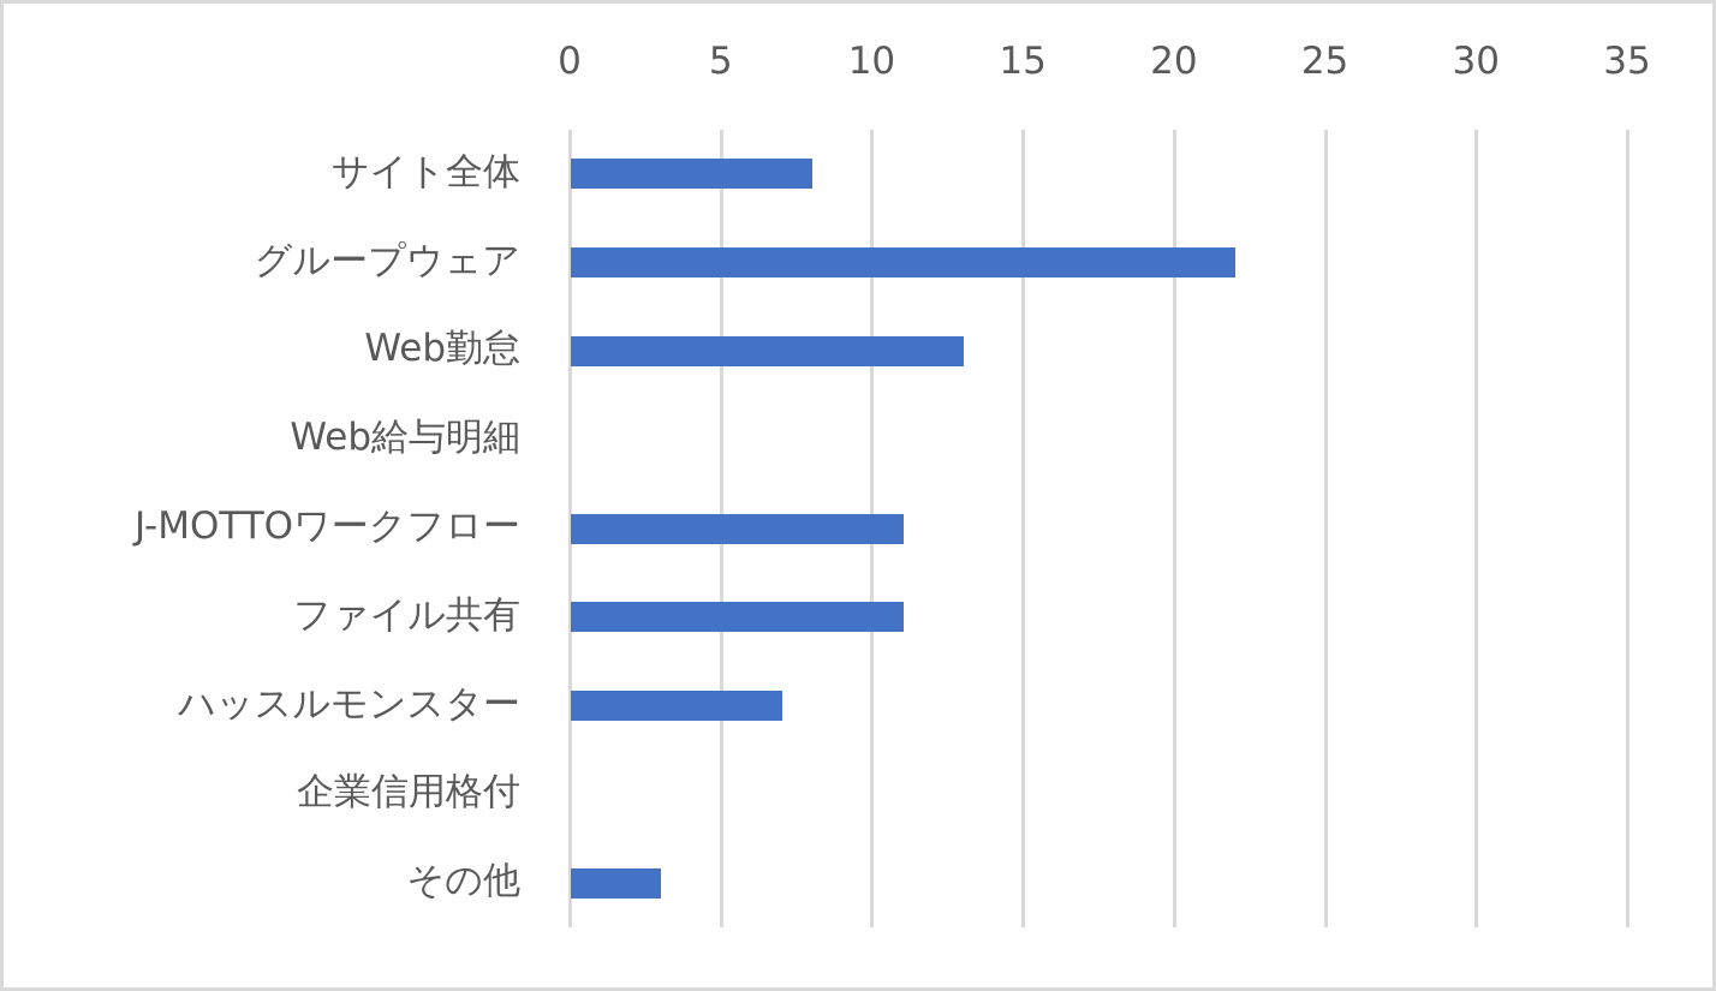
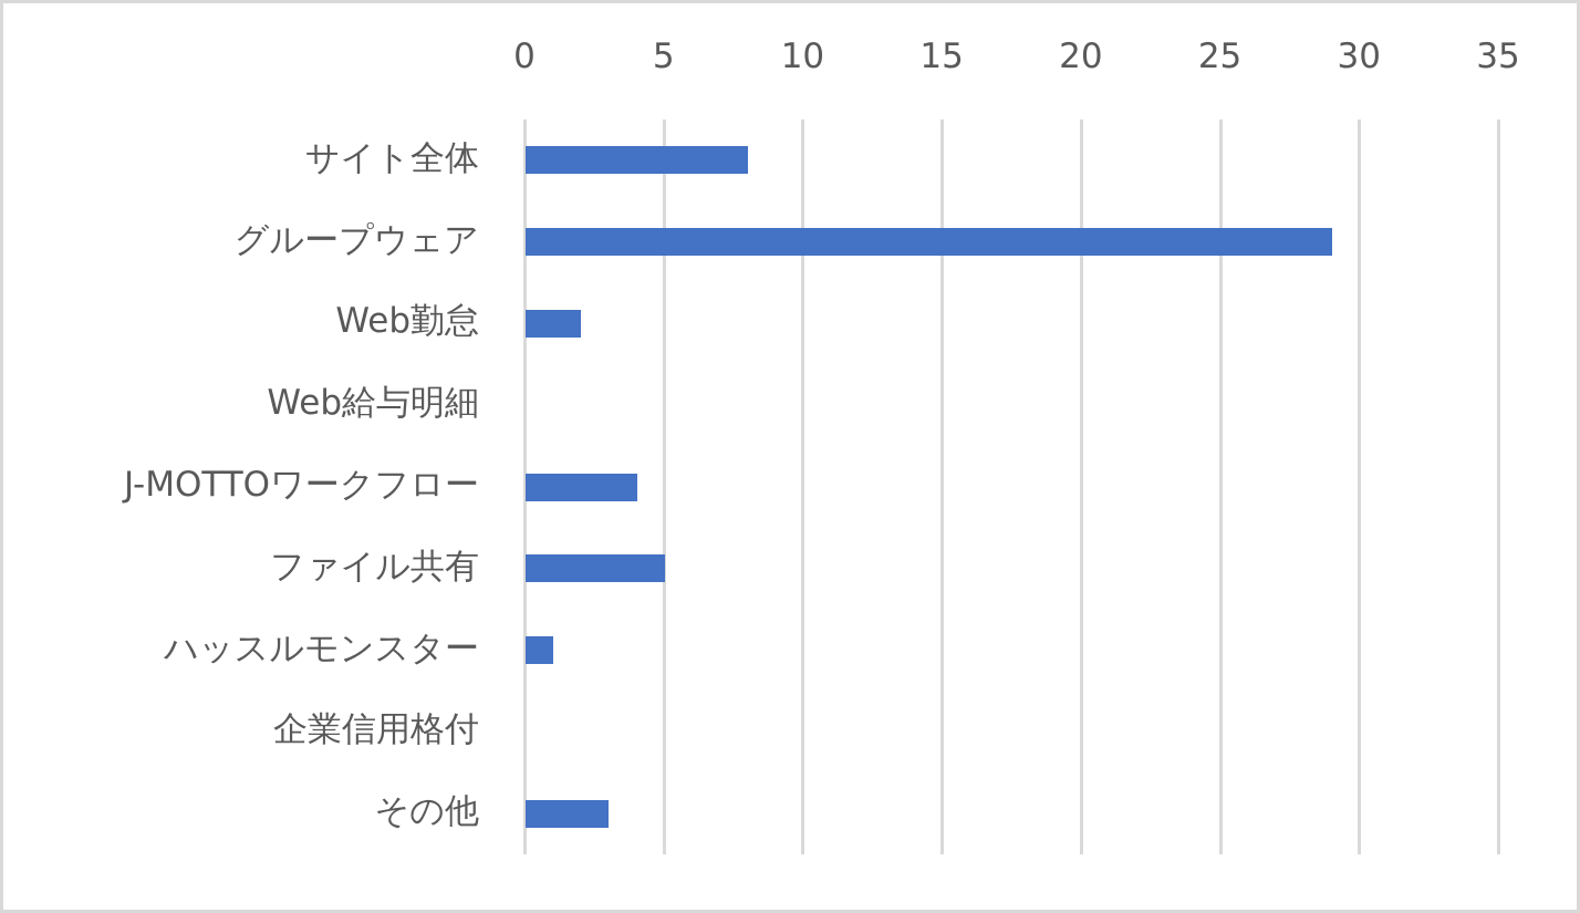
グループウェア: 22 -> 29
Web勤怠: 13 -> 2
J-MOTTOワークフロー: 11 -> 4
ファイル共有: 11 -> 5
ハッスルモンスター: 7 -> 1
